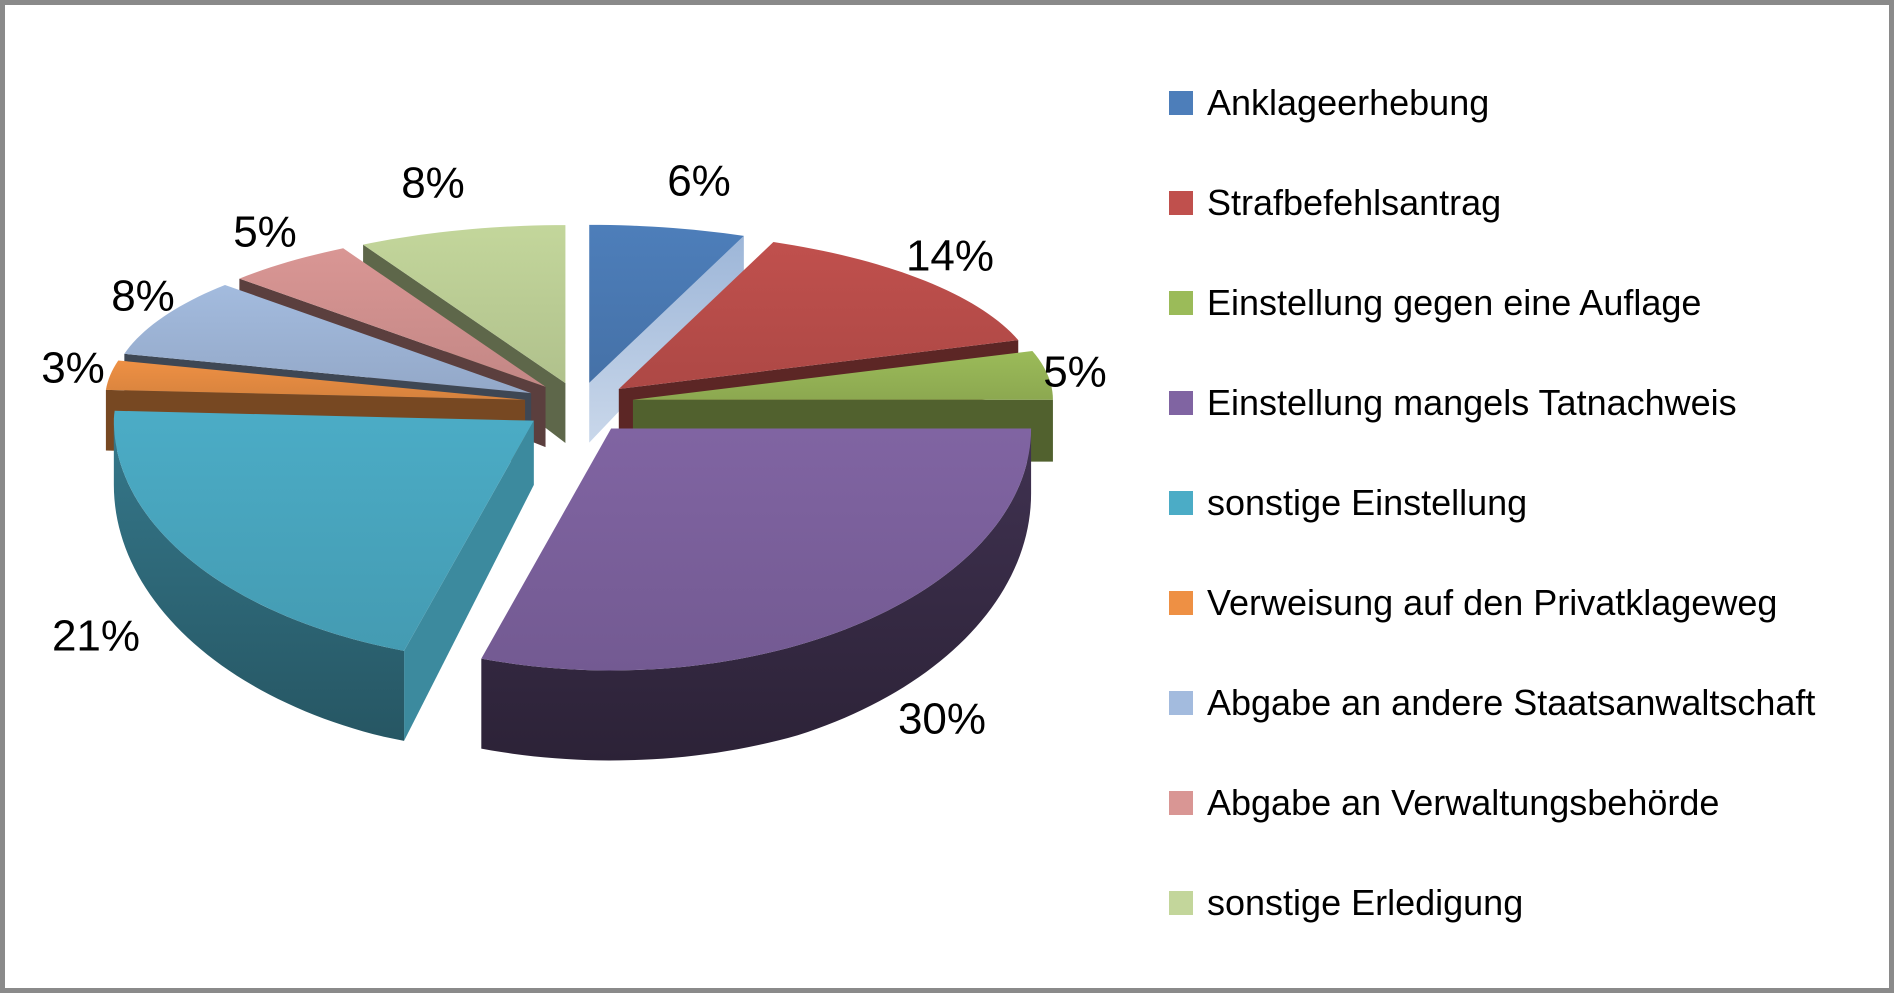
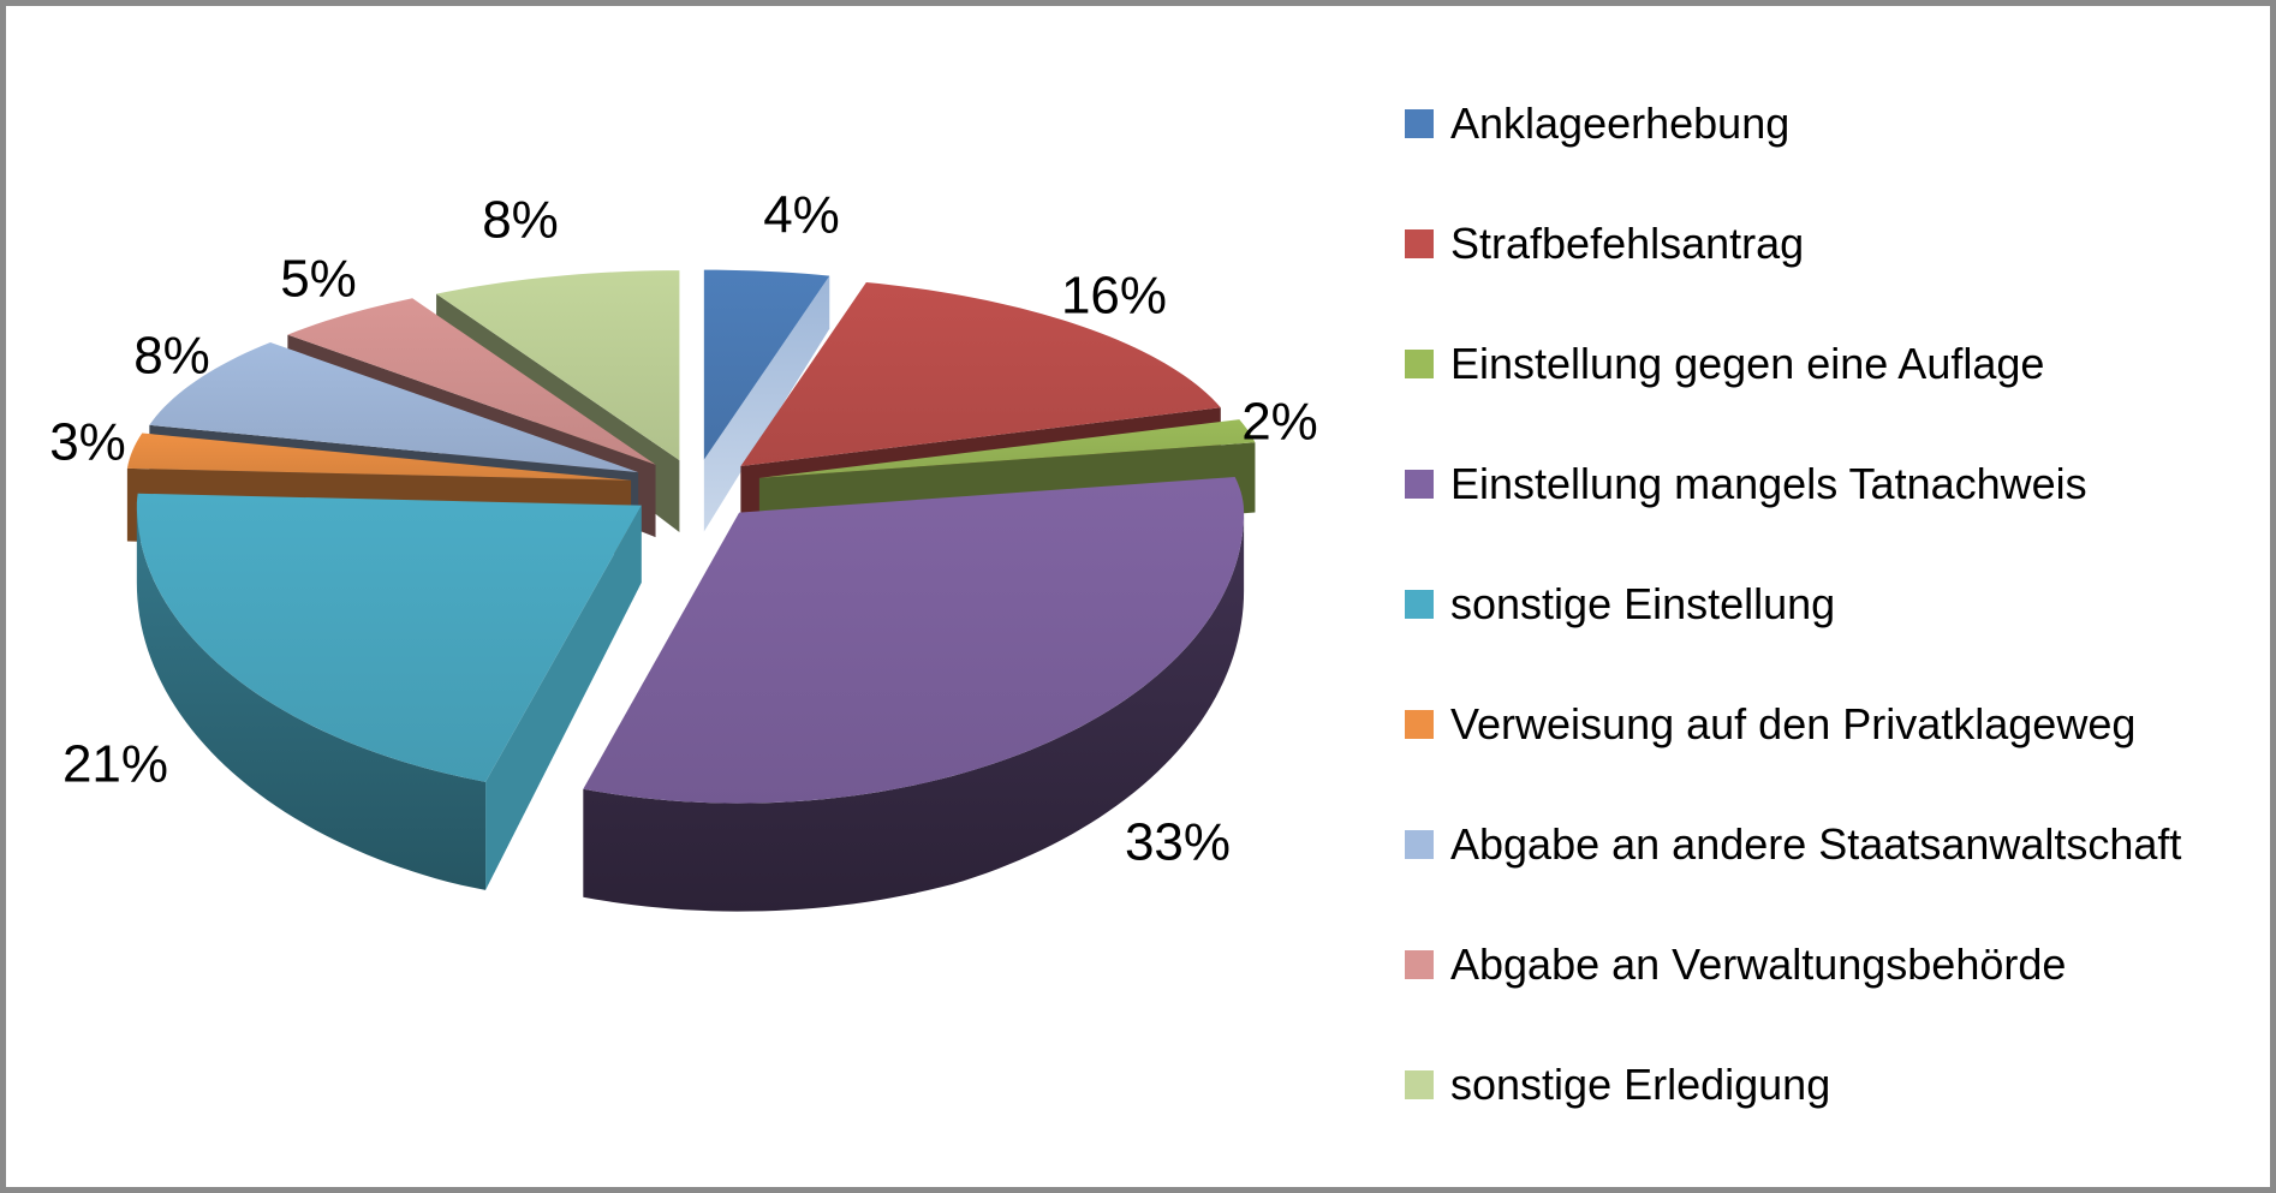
Anklageerhebung: 6% -> 4%
Strafbefehlsantrag: 14% -> 16%
Einstellung gegen eine Auflage: 5% -> 2%
Einstellung mangels Tatnachweis: 30% -> 33%
